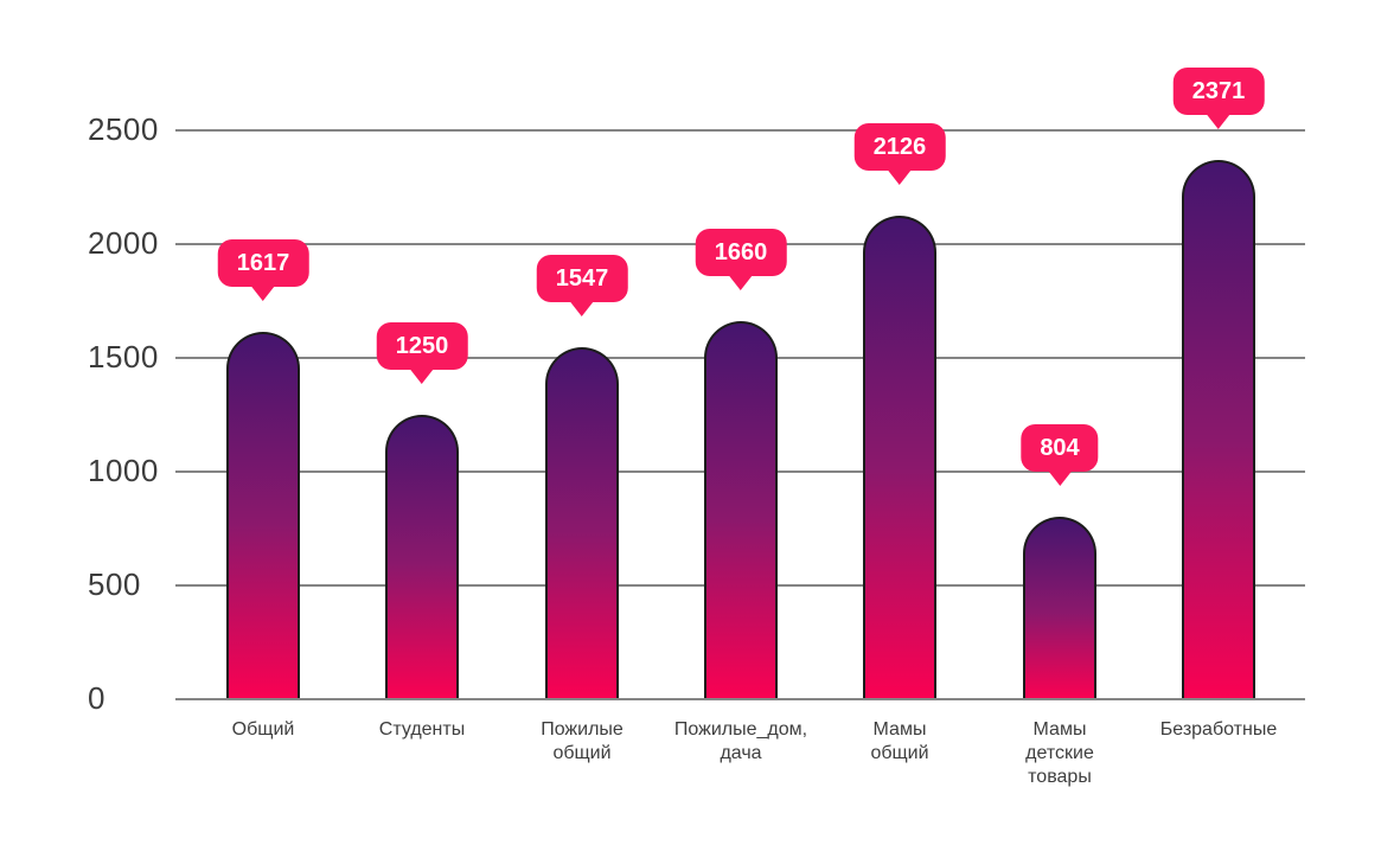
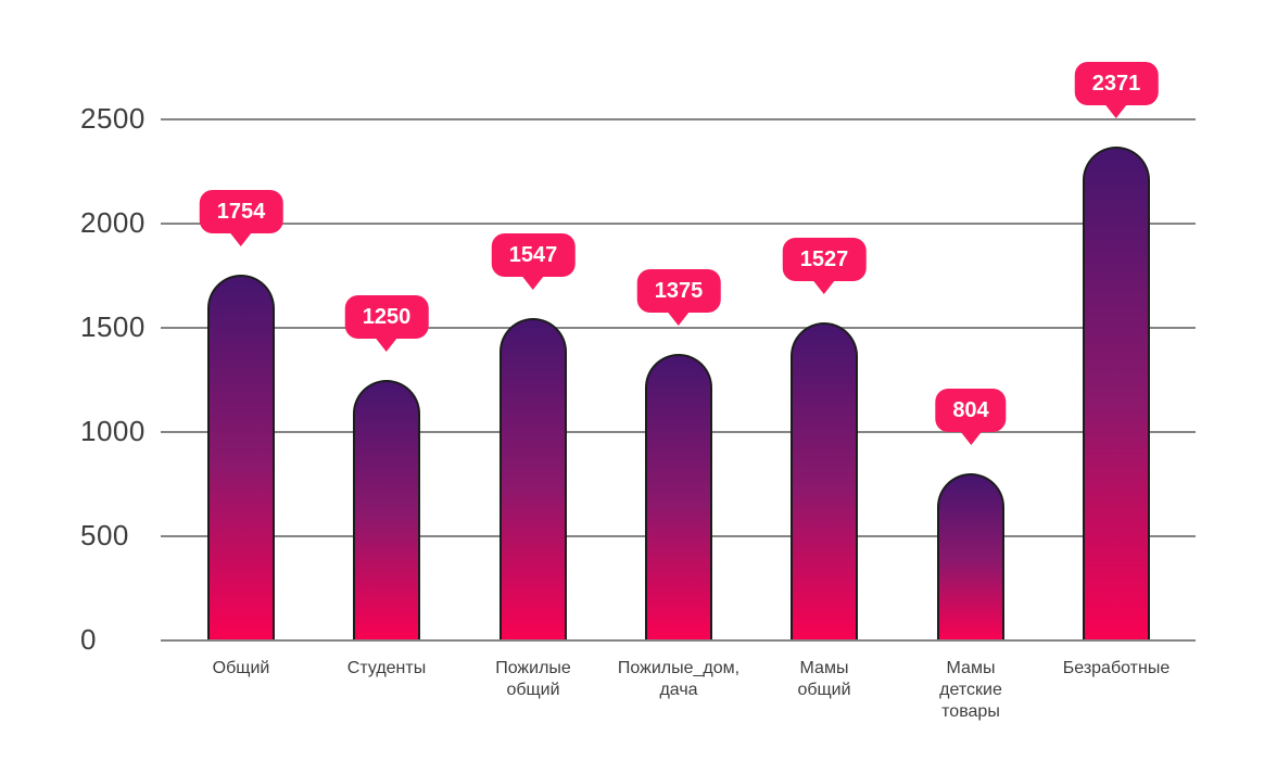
Общий: 1617 -> 1754
Пожилые_дом, дача: 1660 -> 1375
Мамы общий: 2126 -> 1527
